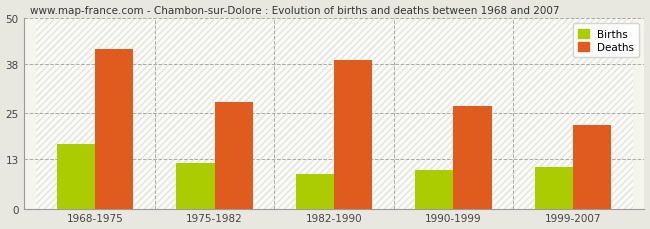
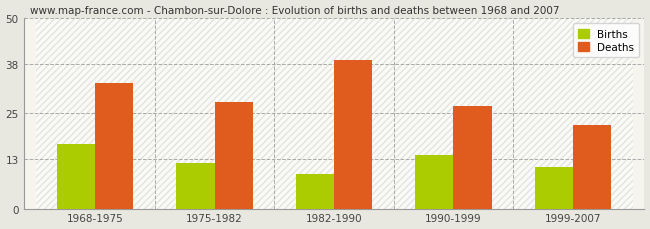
Deaths/1968-1975: 42 -> 33
Births/1990-1999: 10 -> 14
